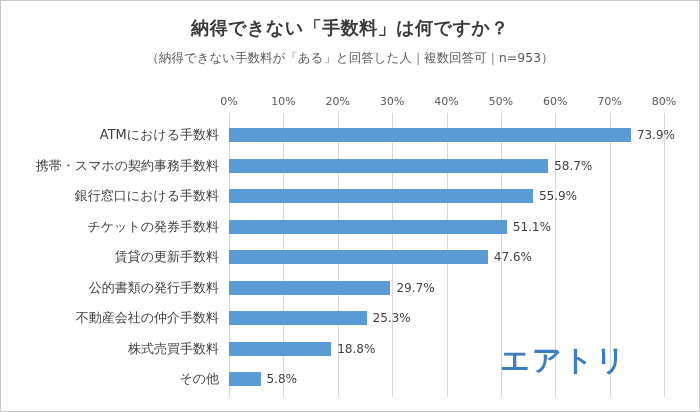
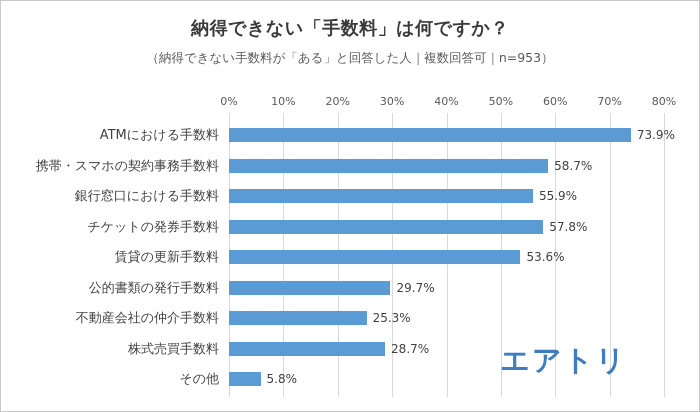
チケットの発券手数料: 51.1% -> 57.8%
賃貸の更新手数料: 47.6% -> 53.6%
株式売買手数料: 18.8% -> 28.7%
